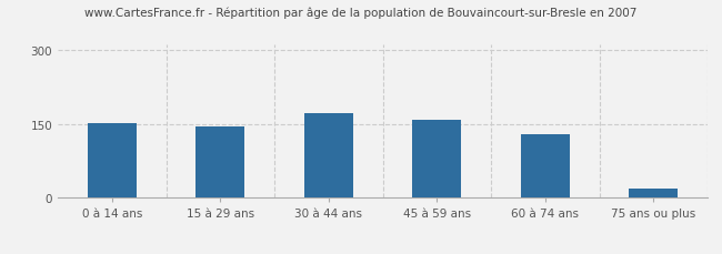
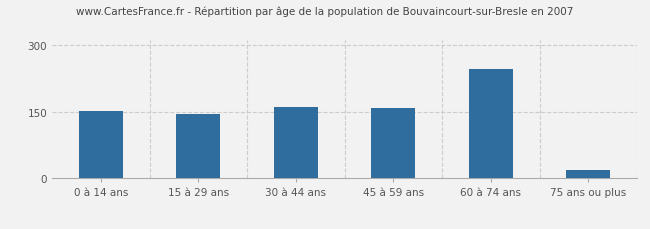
30 à 44 ans: 172 -> 160
60 à 74 ans: 130 -> 245
